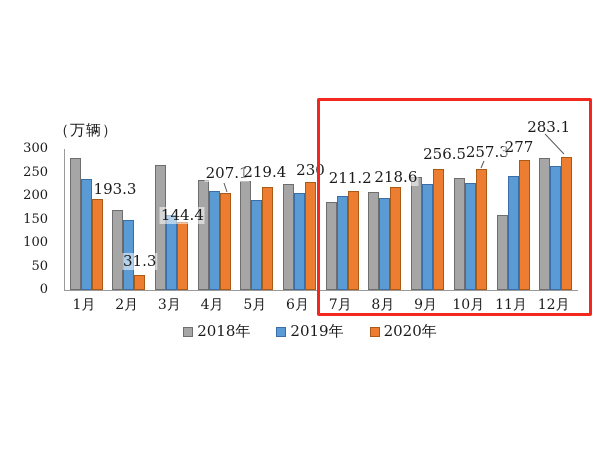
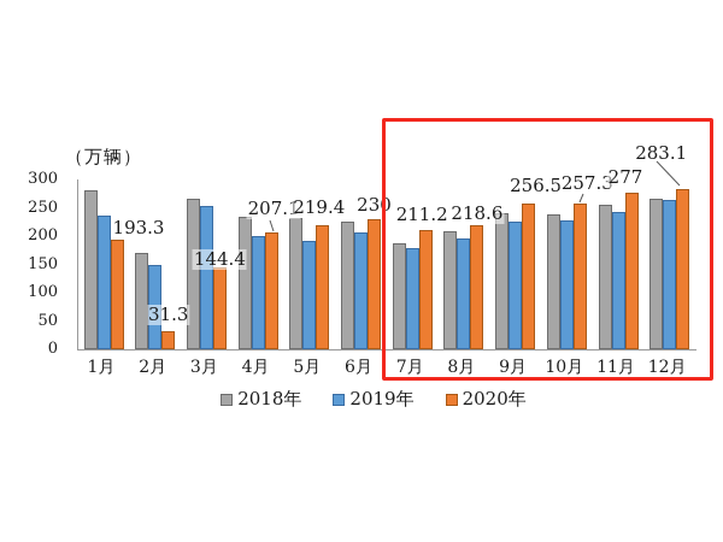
2019年/3月: 160 -> 250
2019年/4月: 210 -> 200
2019年/7月: 200 -> 180
2018年/11月: 160 -> 260
2018年/12月: 280 -> 260
